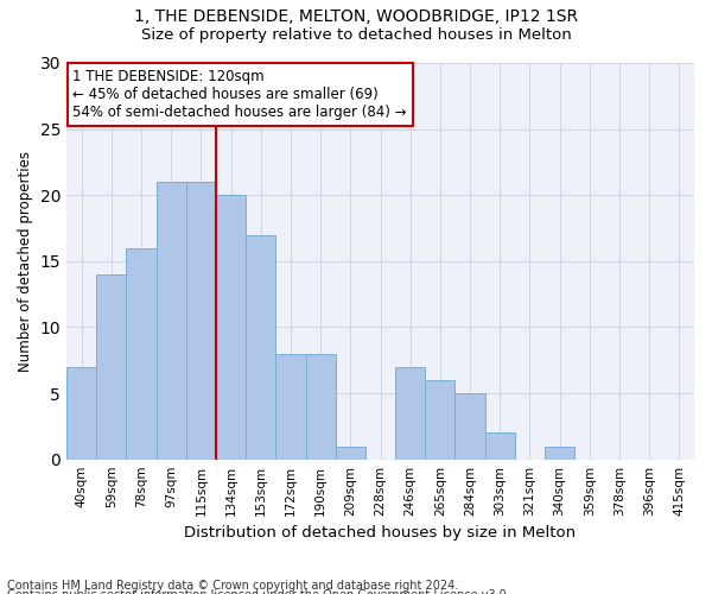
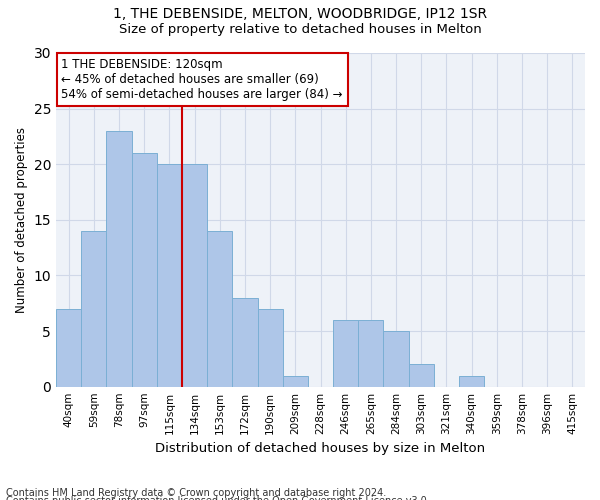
78sqm: 16 -> 23
115sqm: 21 -> 20
153sqm: 17 -> 14
190sqm: 8 -> 7
246sqm: 7 -> 6
